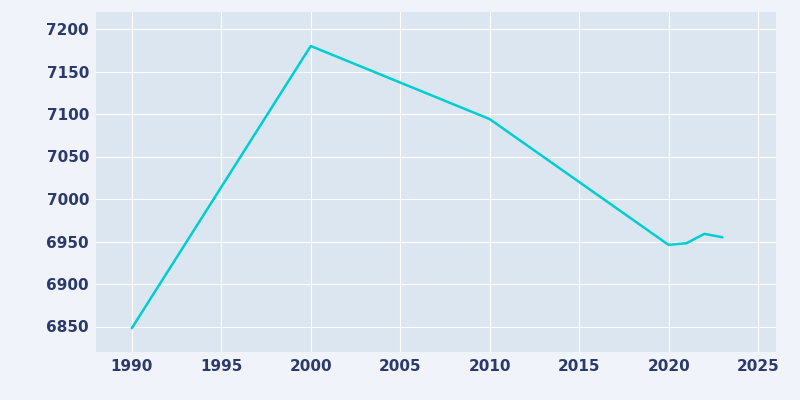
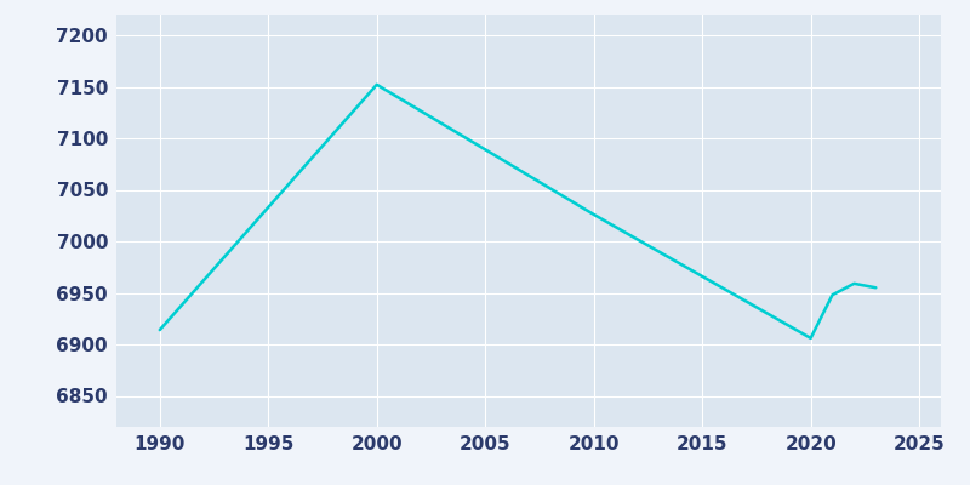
1990: 6848 -> 6914
2000: 7180 -> 7152
2010: 7094 -> 7026
2020: 6946 -> 6906
